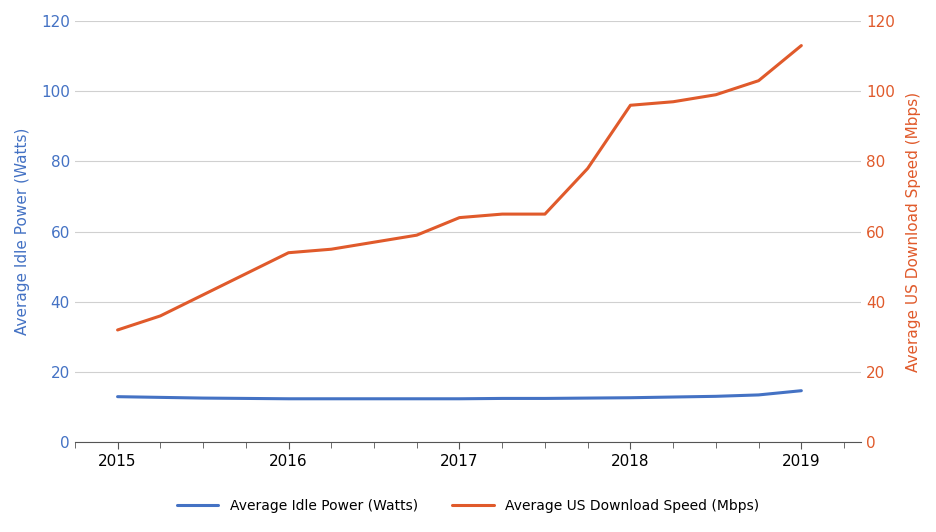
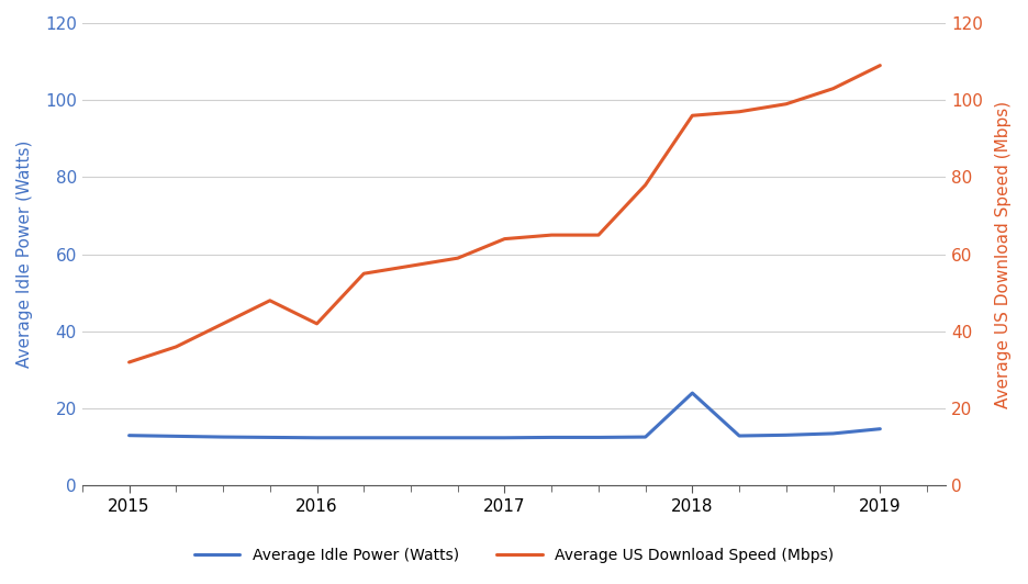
Average US Download Speed (Mbps)/2016: 54 -> 42
Average Idle Power (Watts)/2018: 12.7 -> 24.0
Average US Download Speed (Mbps)/2019: 113 -> 109
